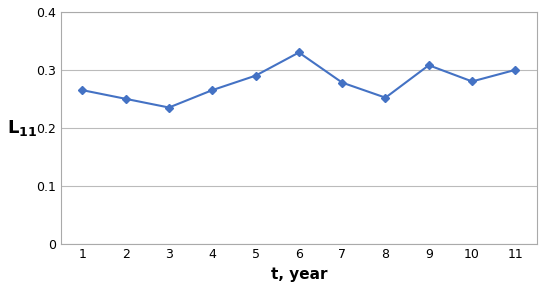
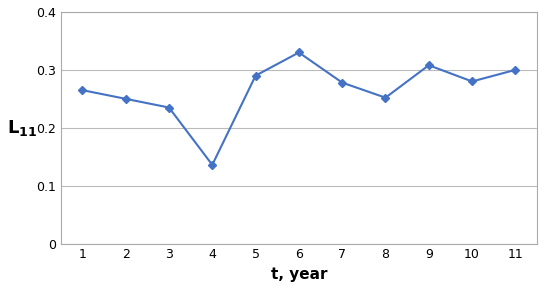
4: 0.265 -> 0.136
